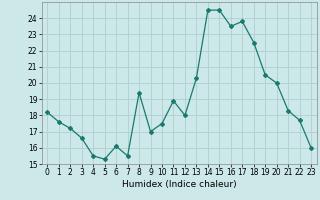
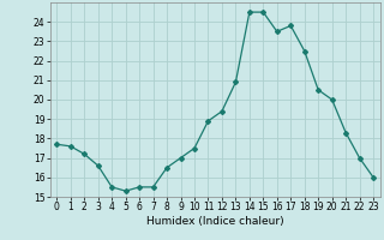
0: 18.2 -> 17.7
6: 16.1 -> 15.5
8: 19.4 -> 16.5
12: 18.0 -> 19.4
13: 20.3 -> 20.9
22: 17.7 -> 17.0
